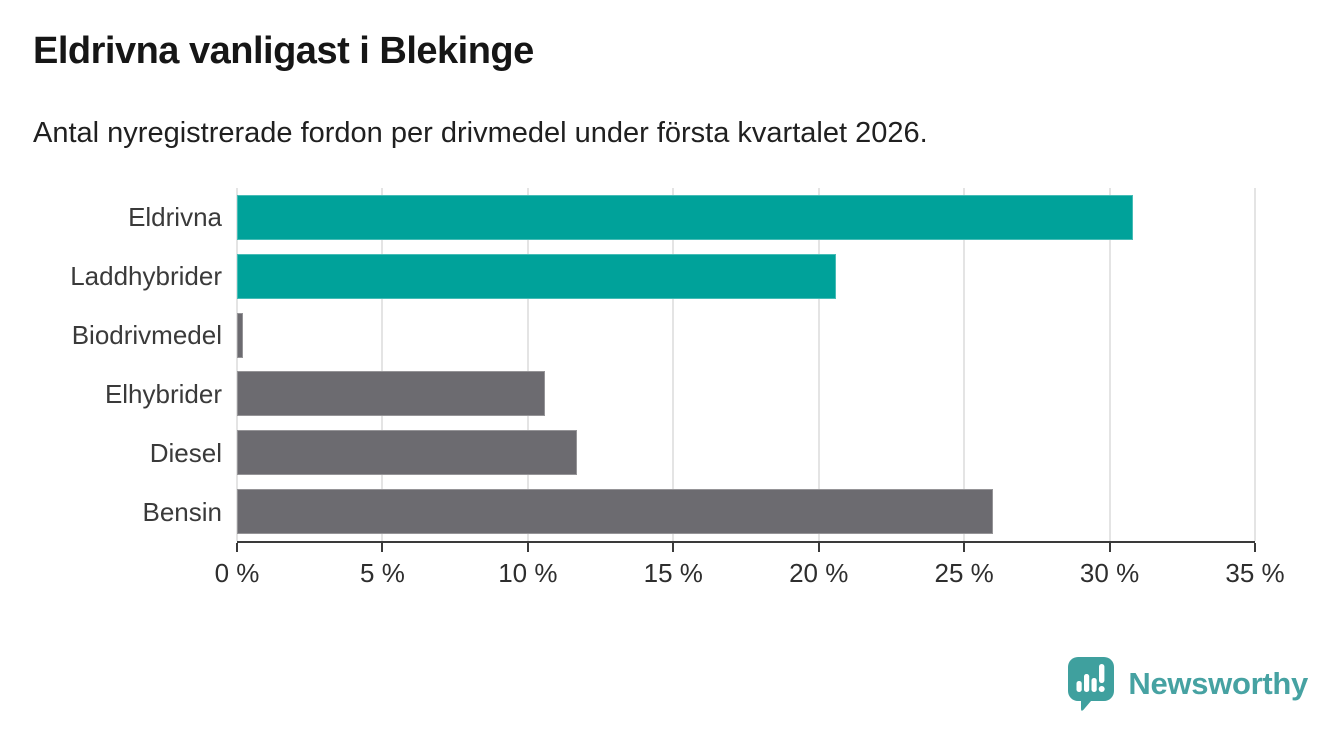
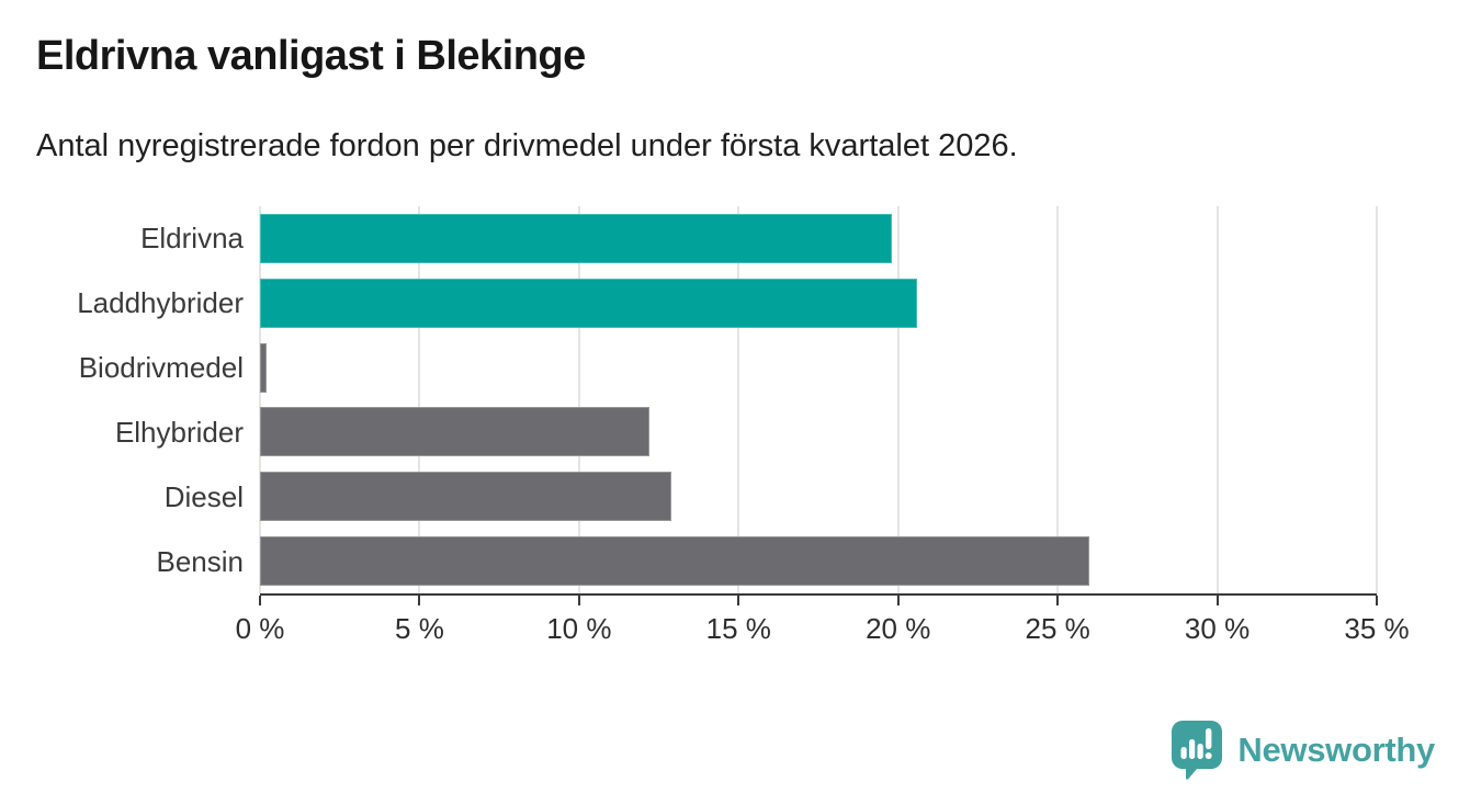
Eldrivna: 30.8% -> 19.8%
Elhybrider: 10.6% -> 12.2%
Diesel: 11.7% -> 12.9%
